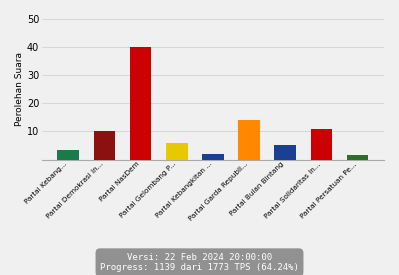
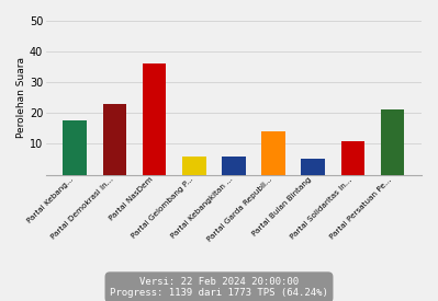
Partai Kebang...: 3.5 -> 17.5
Partai Demokrasi In...: 10.0 -> 23.0
Partai NasDem: 40.0 -> 36.0
Partai Kebangkitan ...: 2.0 -> 6.0
Partai Persatuan Pe...: 1.5 -> 21.0
